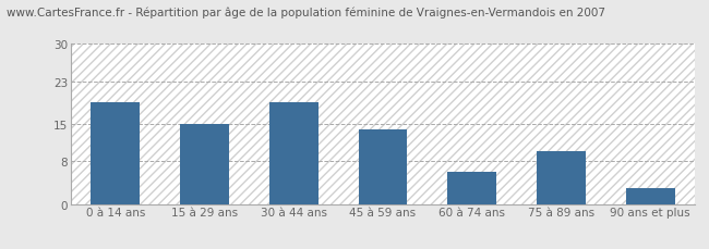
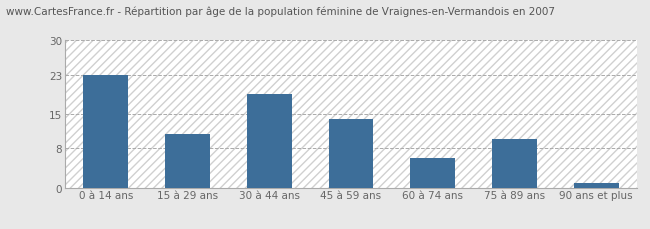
0 à 14 ans: 19 -> 23
15 à 29 ans: 15 -> 11
90 ans et plus: 3 -> 1
